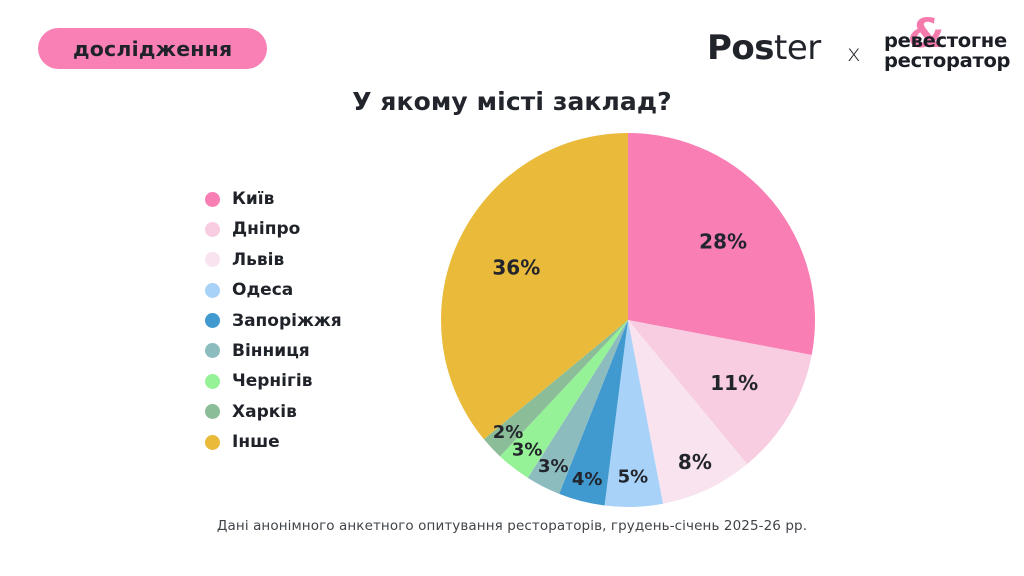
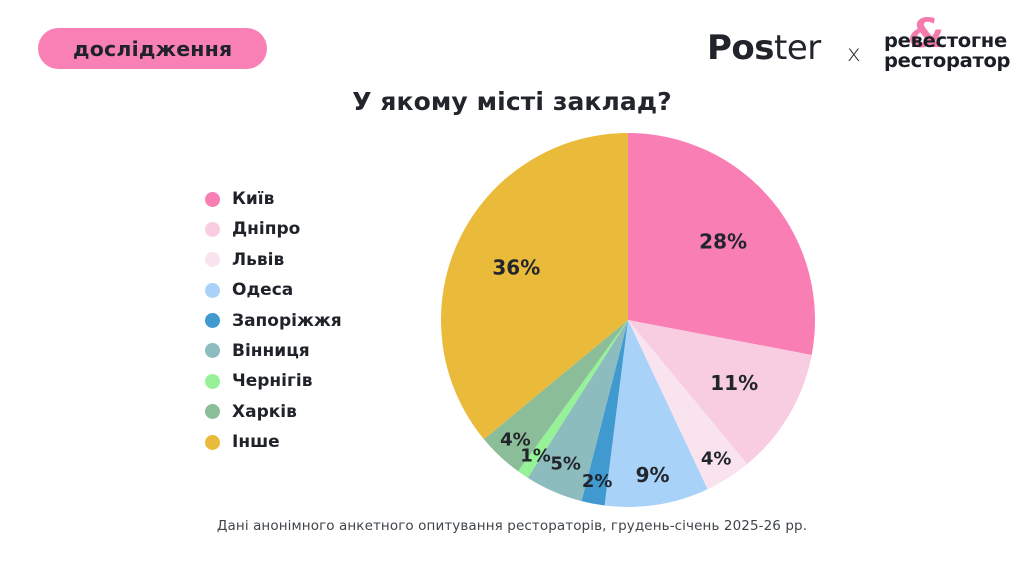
Львів: 8% -> 4%
Одеса: 5% -> 9%
Запоріжжя: 4% -> 2%
Вінниця: 3% -> 5%
Чернігів: 3% -> 1%
Харків: 2% -> 4%
